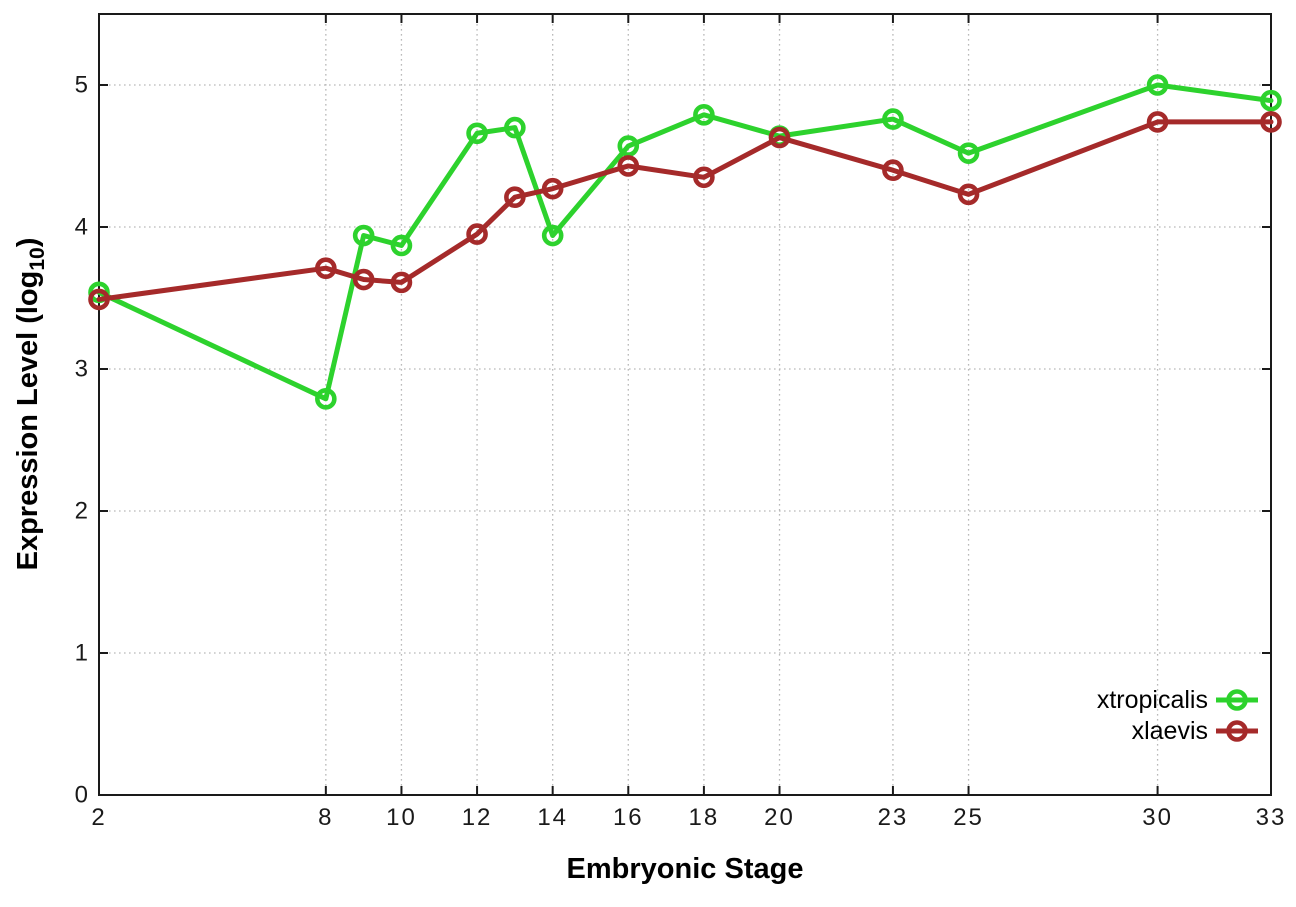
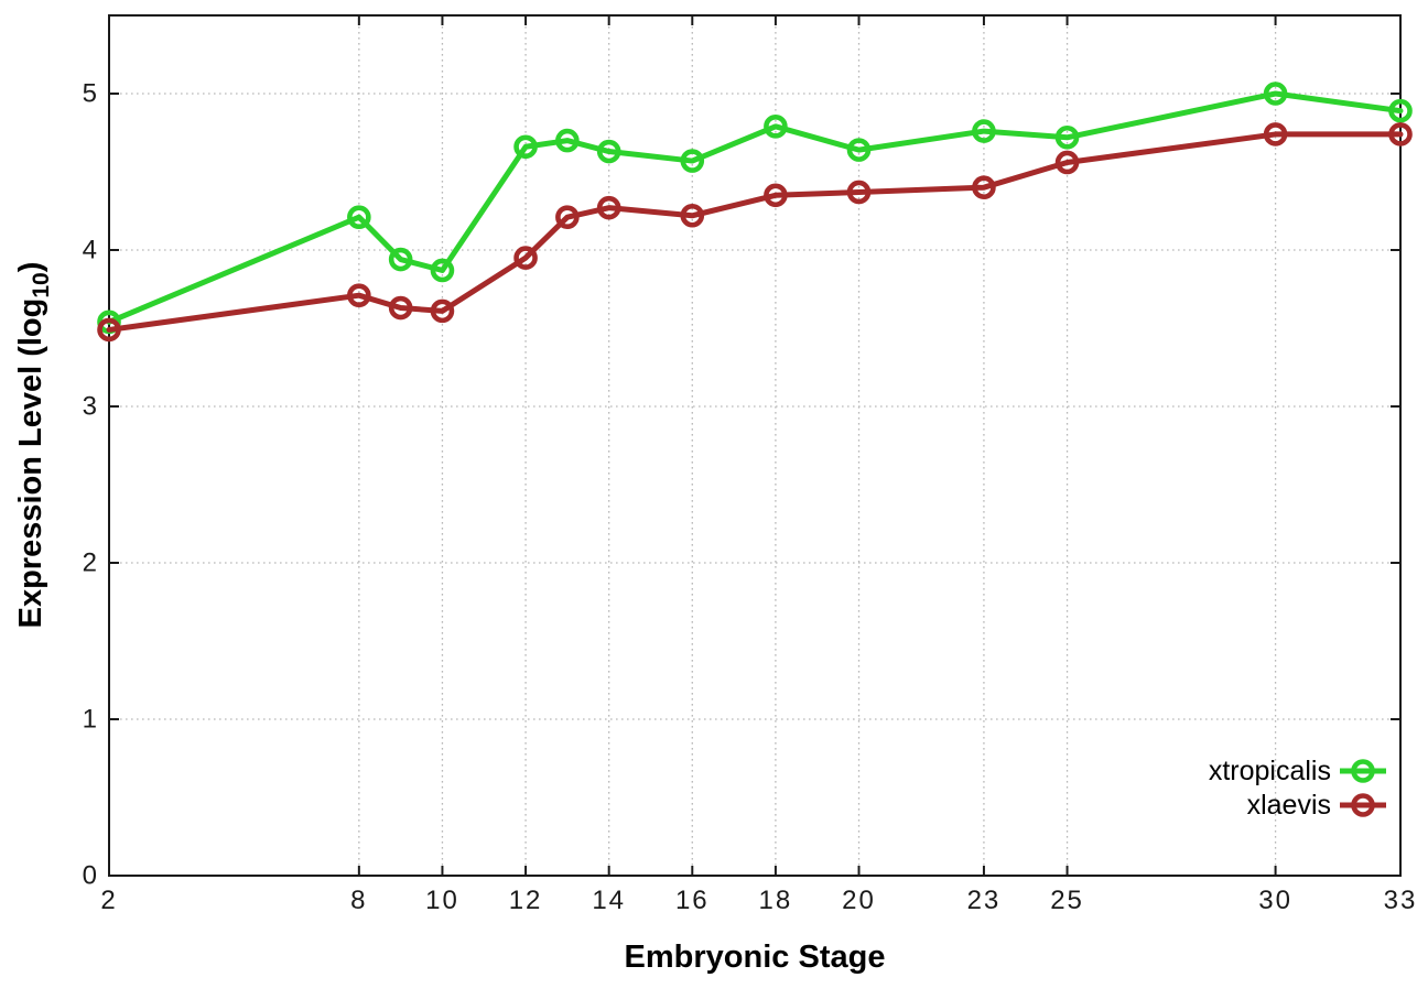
xtropicalis/8: 2.79 -> 4.21
xtropicalis/14: 3.94 -> 4.63
xlaevis/16: 4.43 -> 4.22
xlaevis/20: 4.63 -> 4.37
xtropicalis/25: 4.52 -> 4.72
xlaevis/25: 4.23 -> 4.56
